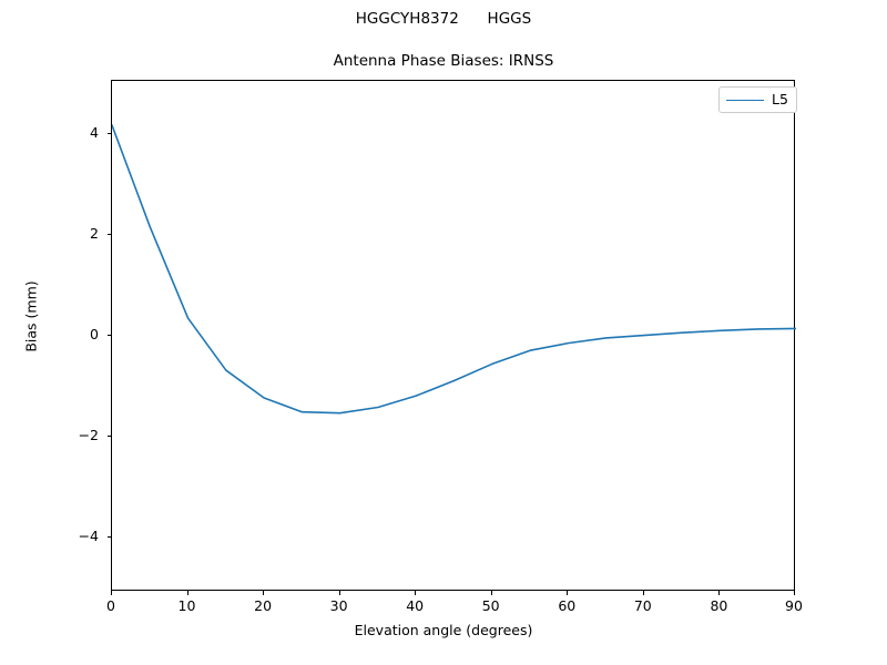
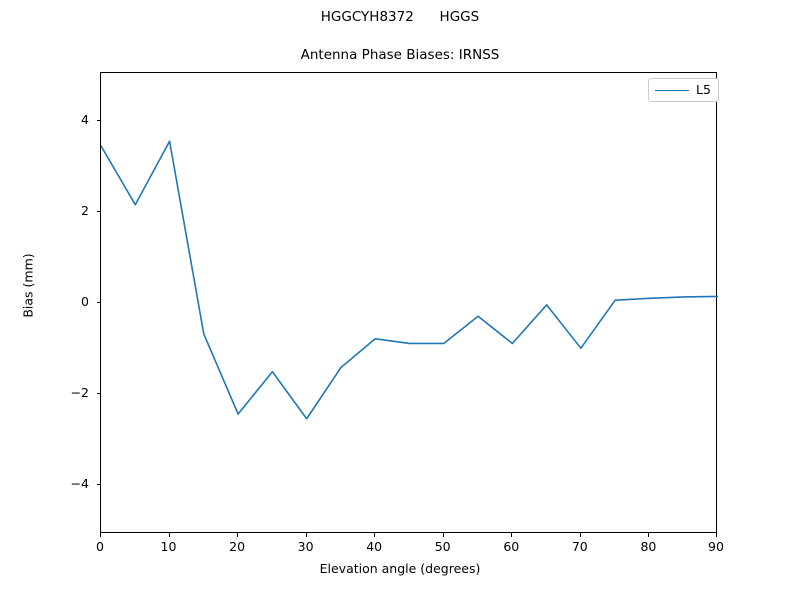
0: 3.9 -> 3.2
10: 0.2 -> 3.3
20: -1.3 -> -2.5
30: -1.6 -> -2.6
40: -1.3 -> -0.9
50: -0.7 -> -1.0
60: -0.3 -> -1.0
70: -0.1 -> -1.1
